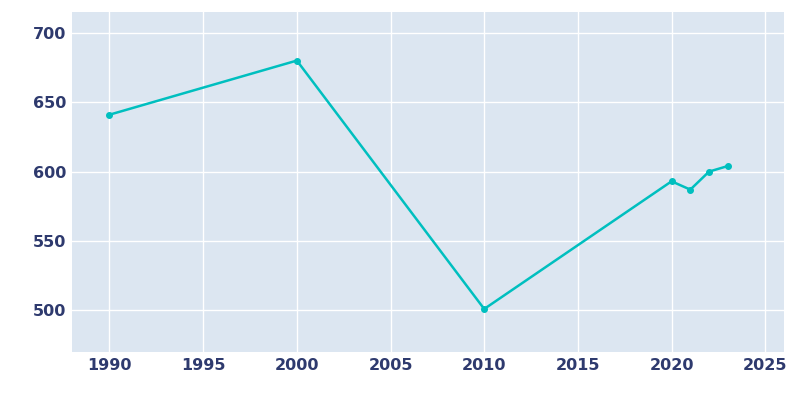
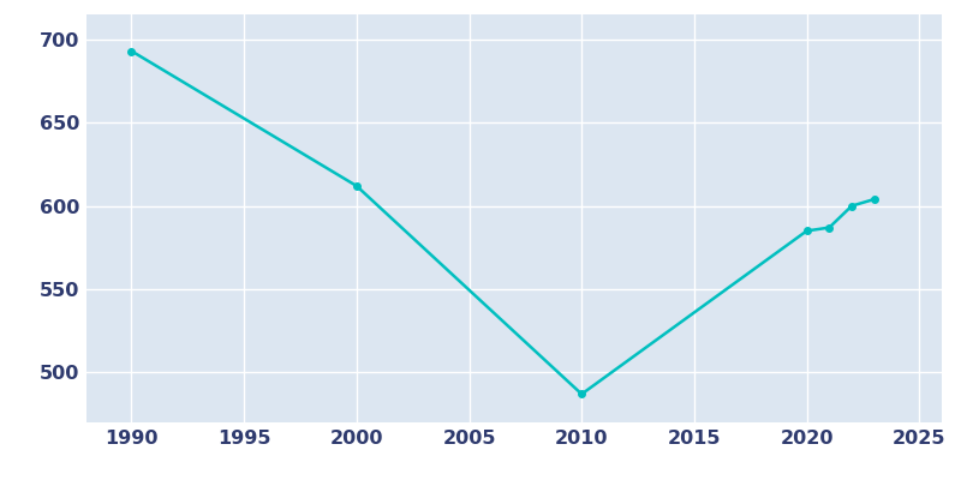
1990: 641 -> 693
2000: 680 -> 612
2010: 501 -> 487
2020: 593 -> 585
